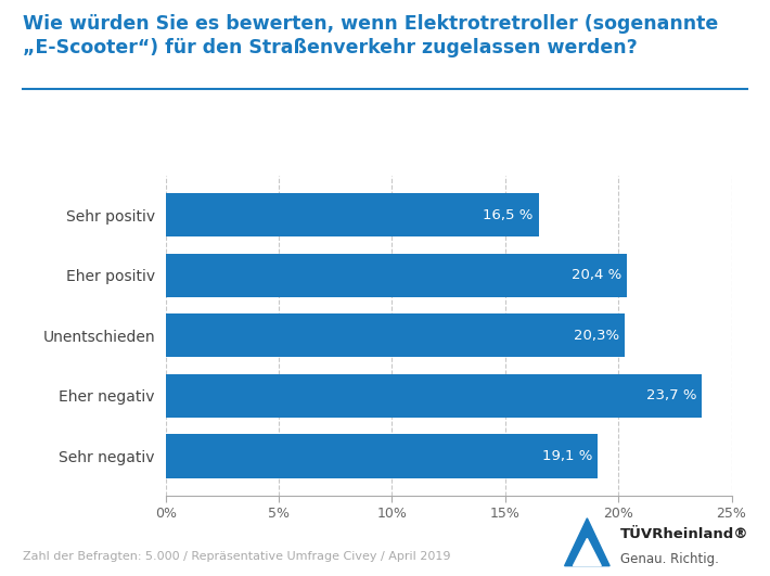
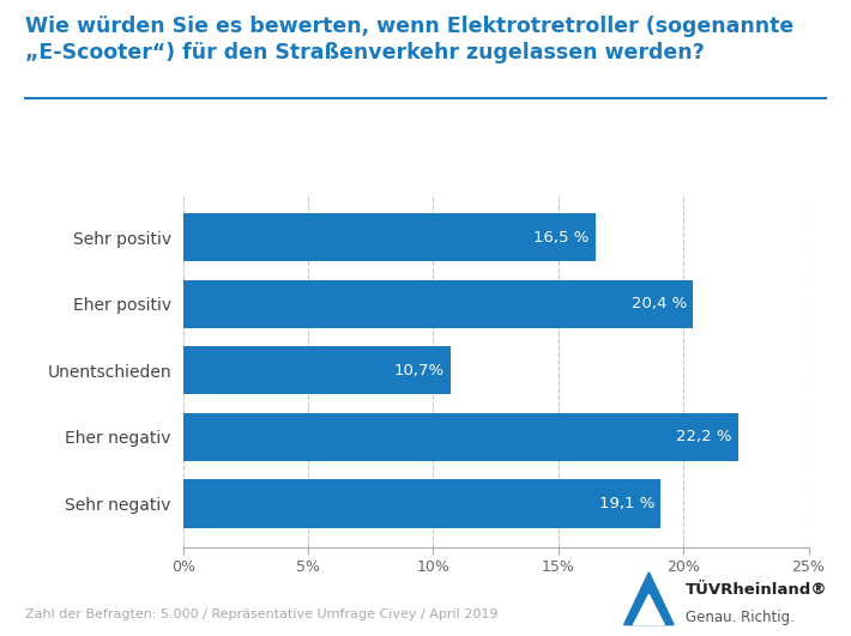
Unentschieden: 20,3% -> 10,7%
Eher negativ: 23,7 -> 22,2
